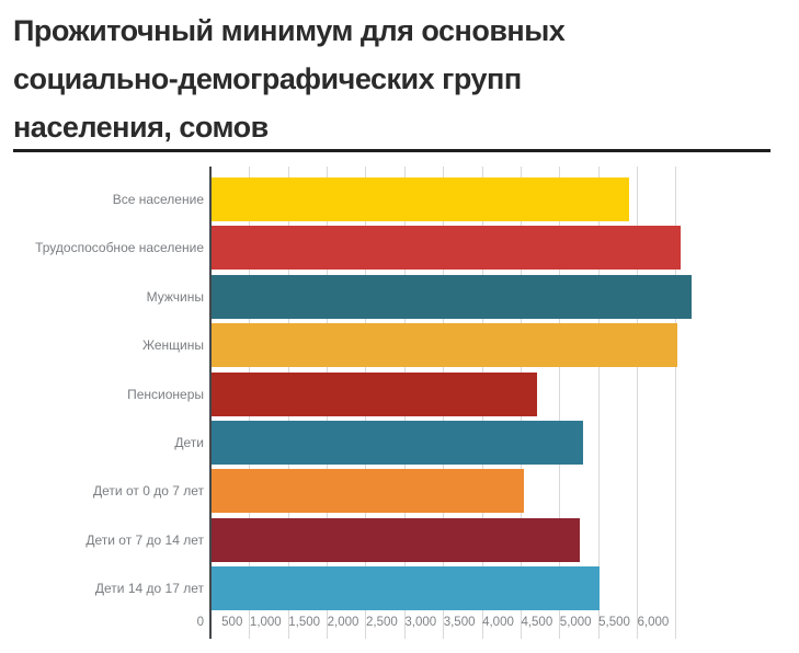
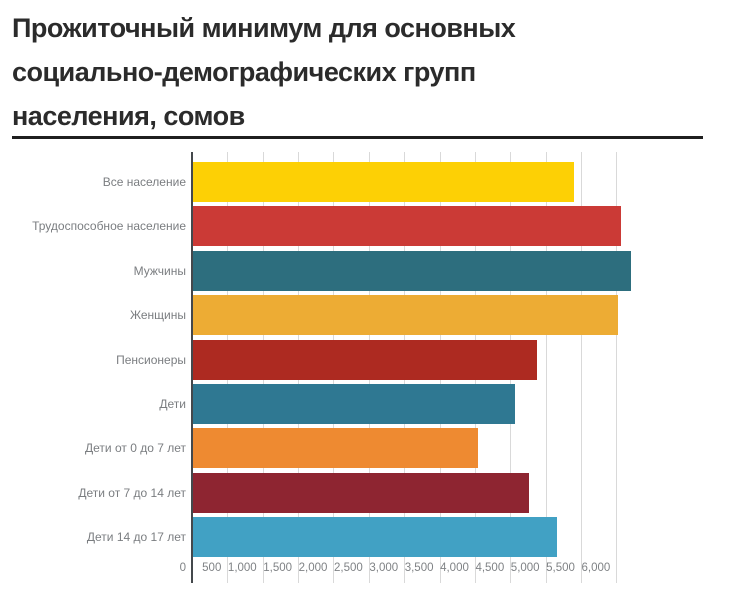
Пенсионеры: 4200 -> 4900
Дети: 4800 -> 4600
Дети 14 до 17 лет: 5000 -> 5100
